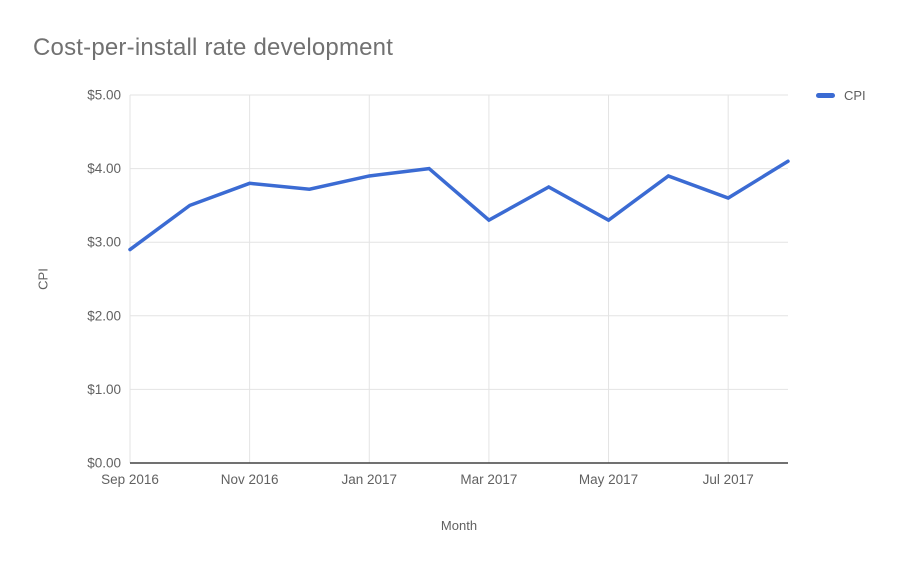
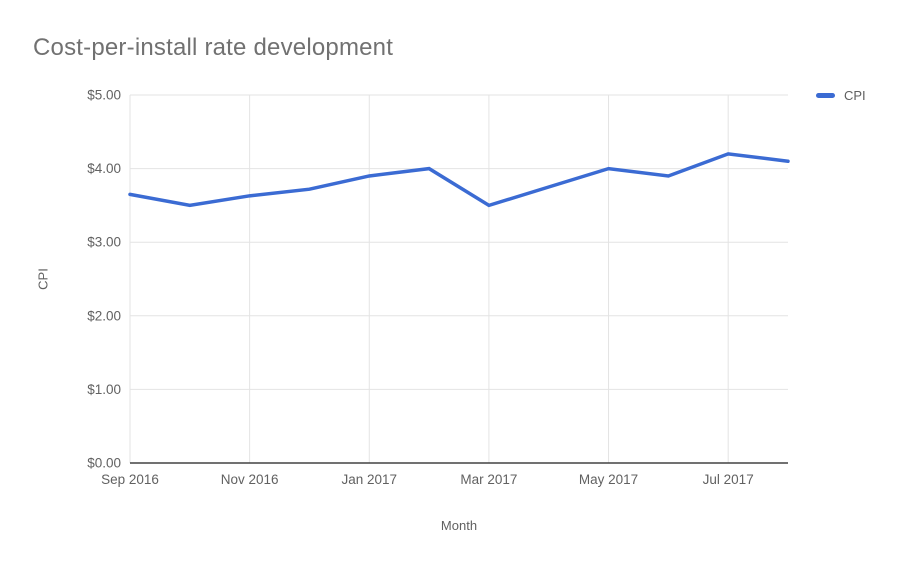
Sep 2016: $2.9 -> $3.6
Nov 2016: $3.8 -> $3.6
Mar 2017: $3.3 -> $3.5
May 2017: $3.3 -> $4.0
Jul 2017: $3.6 -> $4.2
